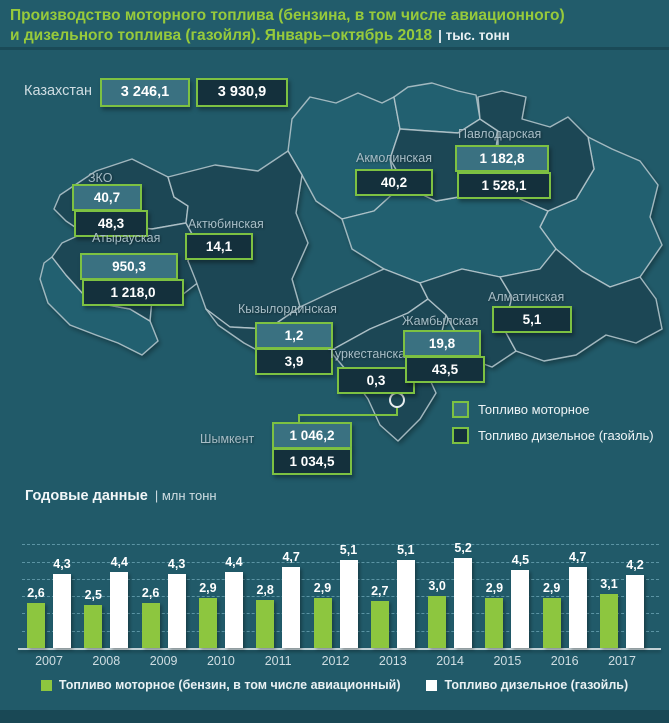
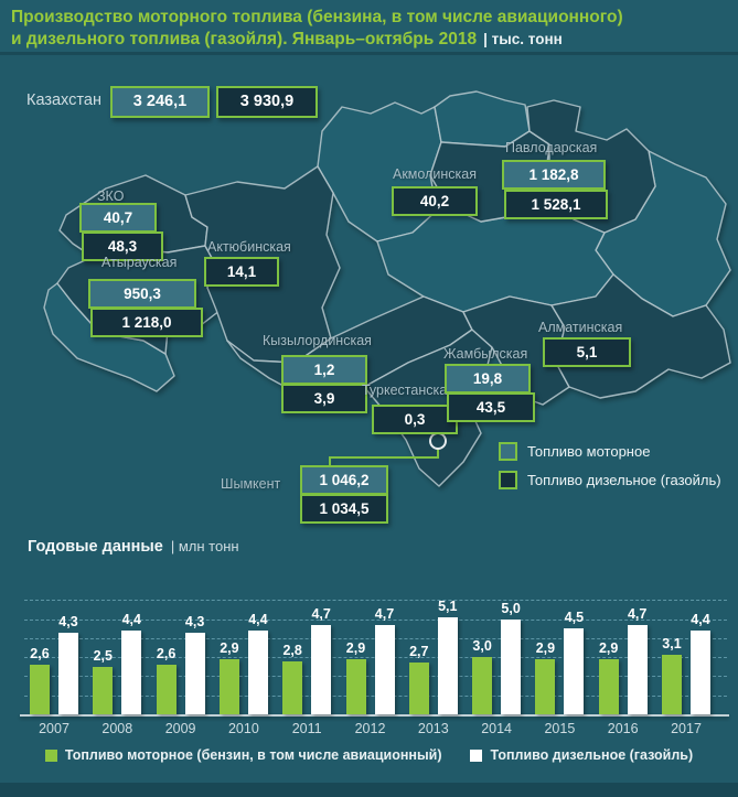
Топливо дизельное (газойль)/2012: 5,1 -> 4,7
Топливо дизельное (газойль)/2014: 5,2 -> 5,0
Топливо дизельное (газойль)/2017: 4,2 -> 4,4
